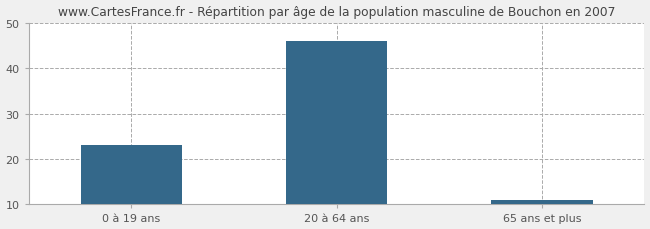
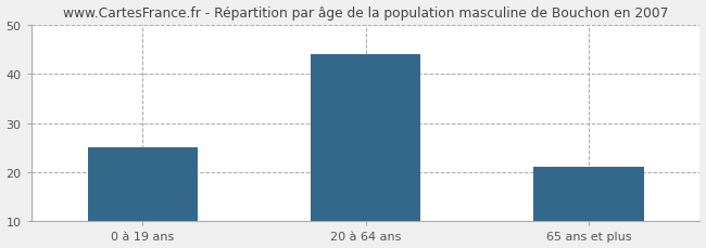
0 à 19 ans: 23 -> 25
20 à 64 ans: 46 -> 44
65 ans et plus: 11 -> 21
